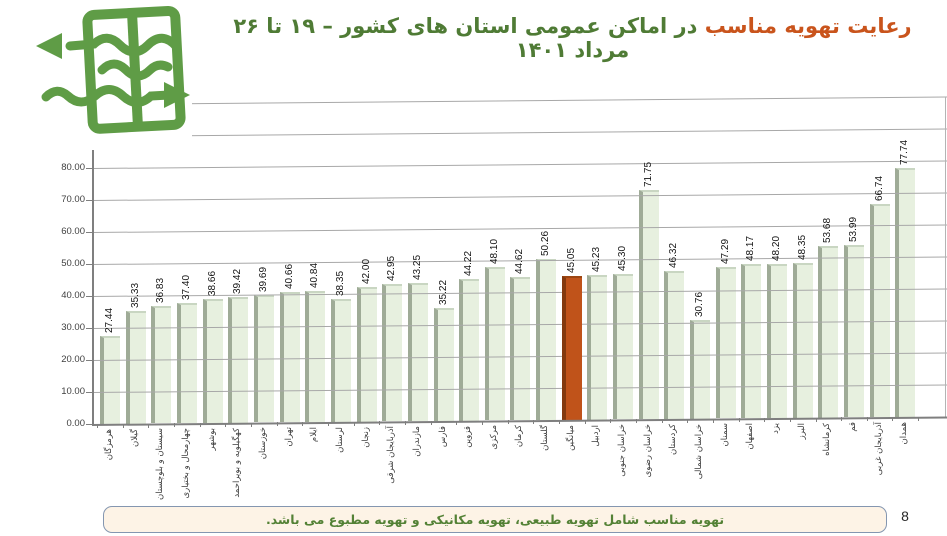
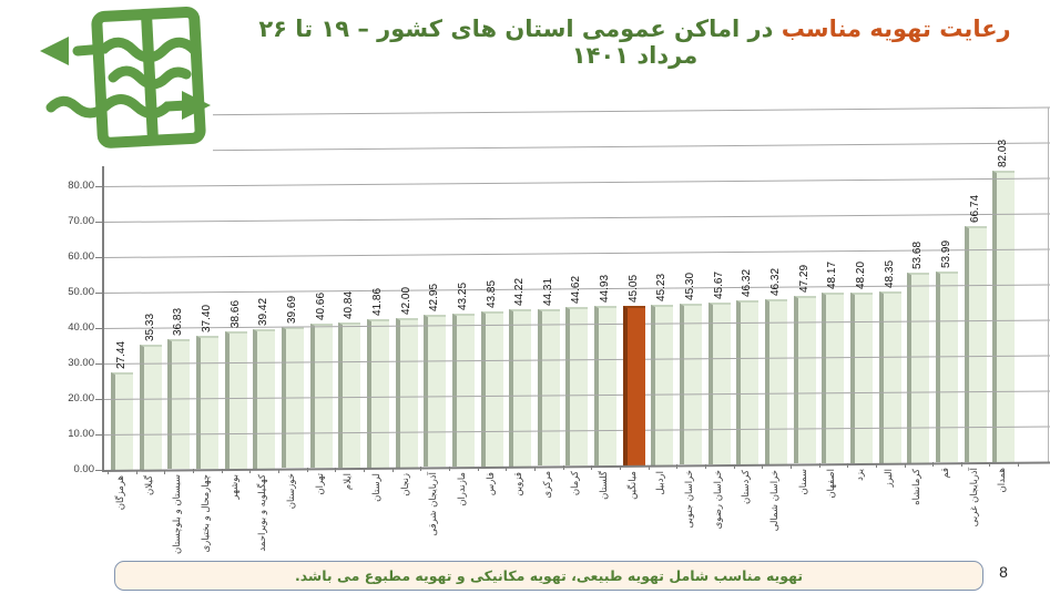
لرستان: 38.35 -> 41.86
فارس: 35.22 -> 43.85
مرکزی: 48.10 -> 44.31
گلستان: 50.26 -> 44.93
خراسان رضوی: 71.75 -> 45.67
خراسان شمالی: 30.76 -> 46.32
همدان: 77.74 -> 82.03
